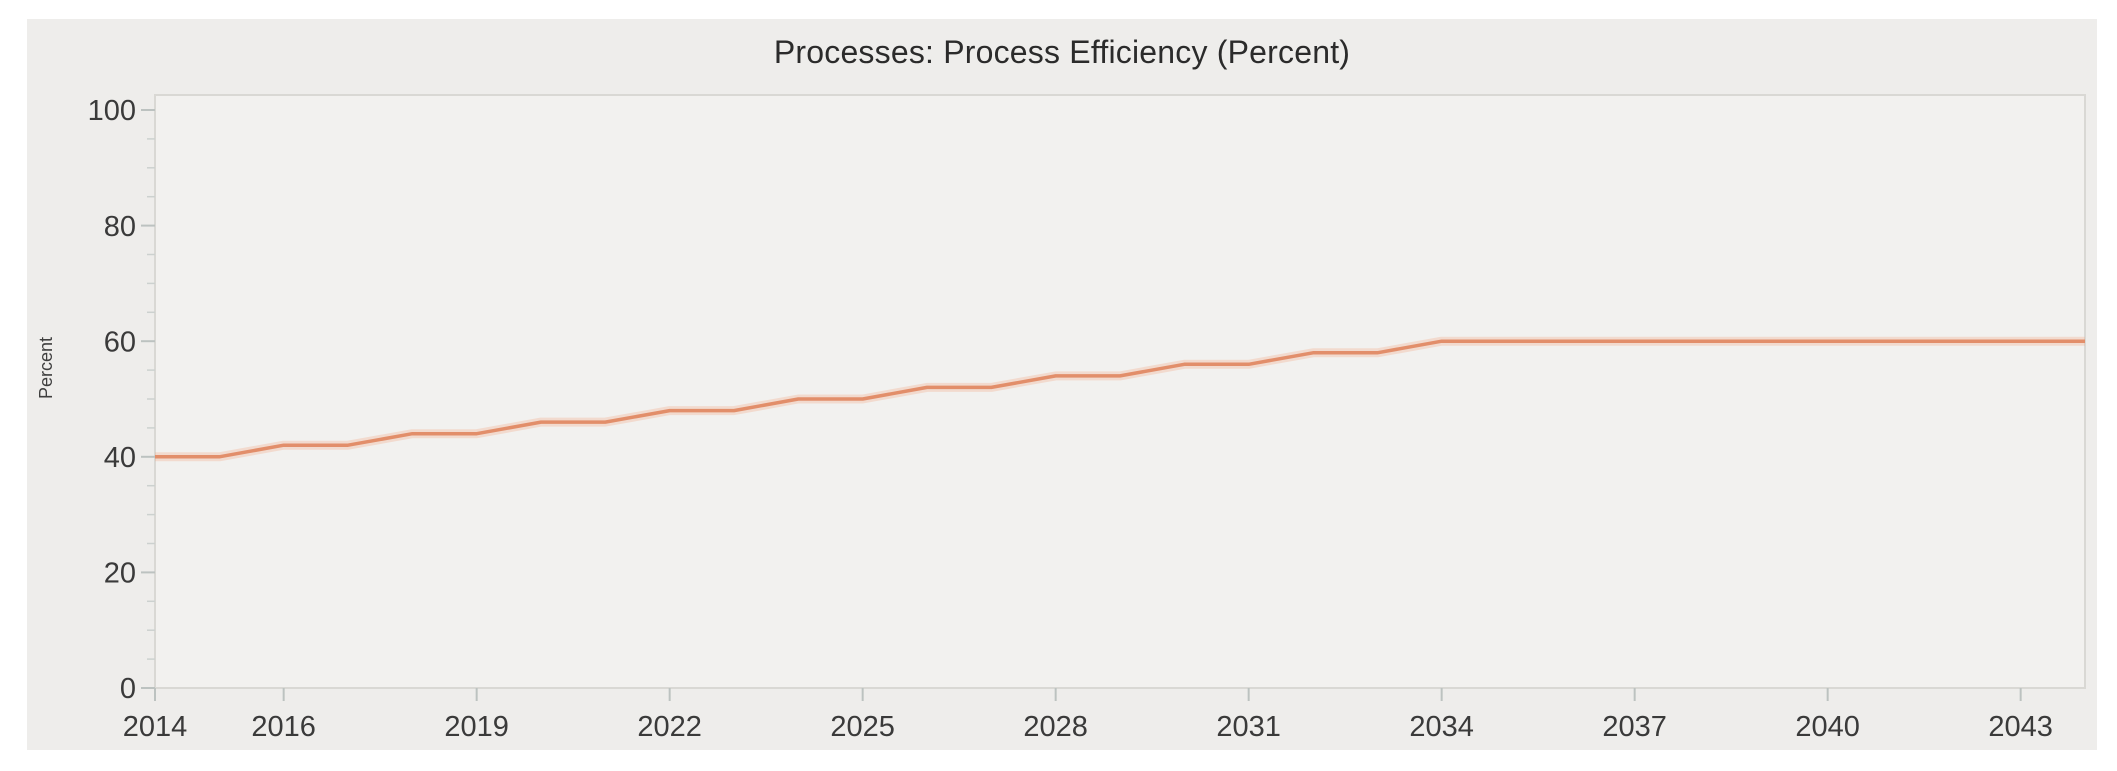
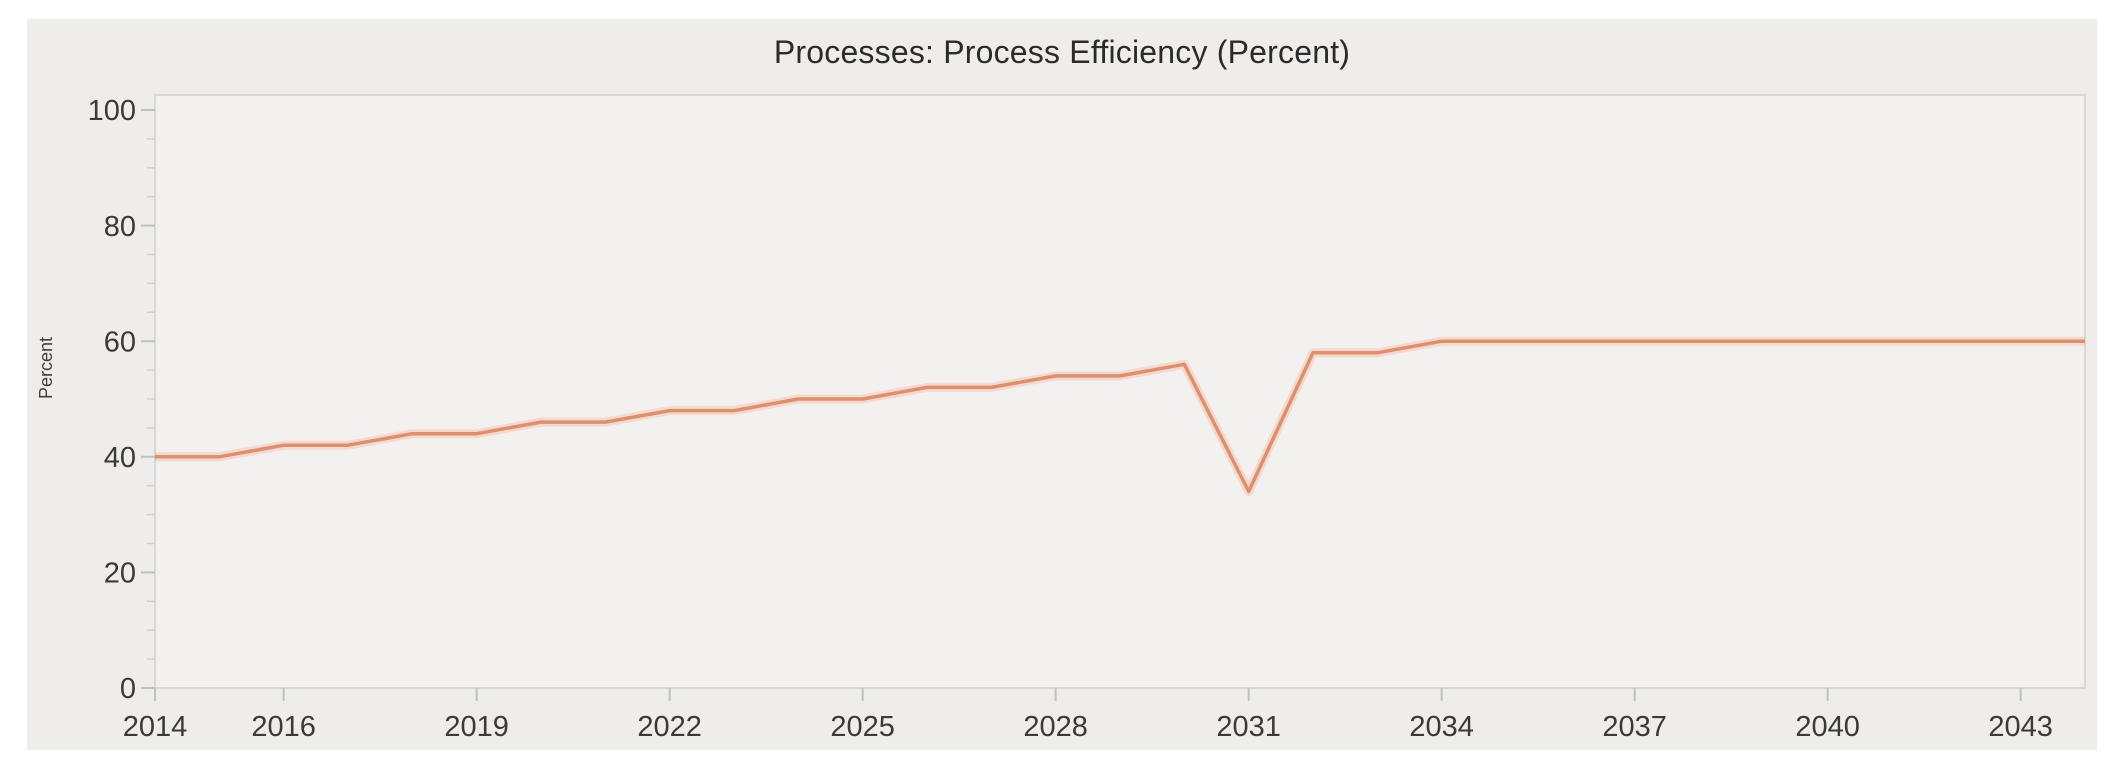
2031: 56 -> 34
